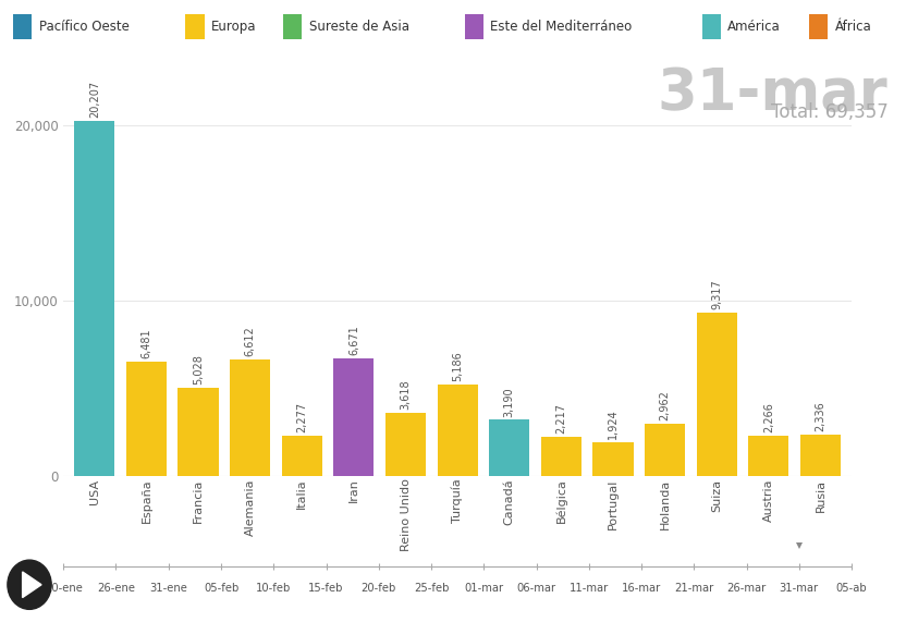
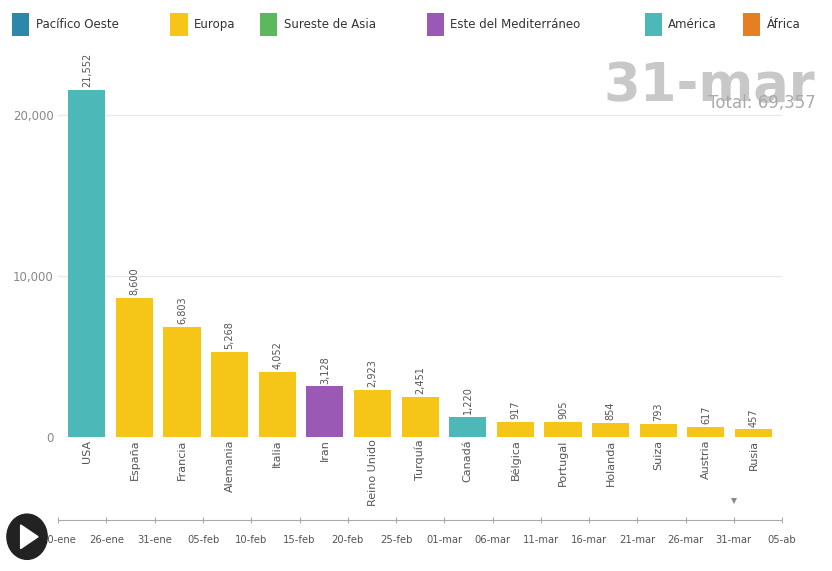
USA: 20,207 -> 21,552
España: 6,481 -> 8,600
Francia: 5,028 -> 6,803
Alemania: 6,612 -> 5,268
Italia: 2,277 -> 4,052
Iran: 6,671 -> 3,128
Reino Unido: 3,618 -> 2,923
Turquía: 5,186 -> 2,451
Canadá: 3,190 -> 1,220
Bélgica: 2,217 -> 917
Portugal: 1,924 -> 905
Holanda: 2,962 -> 854
Suiza: 9,317 -> 793
Austria: 2,266 -> 617
Rusia: 2,336 -> 457
